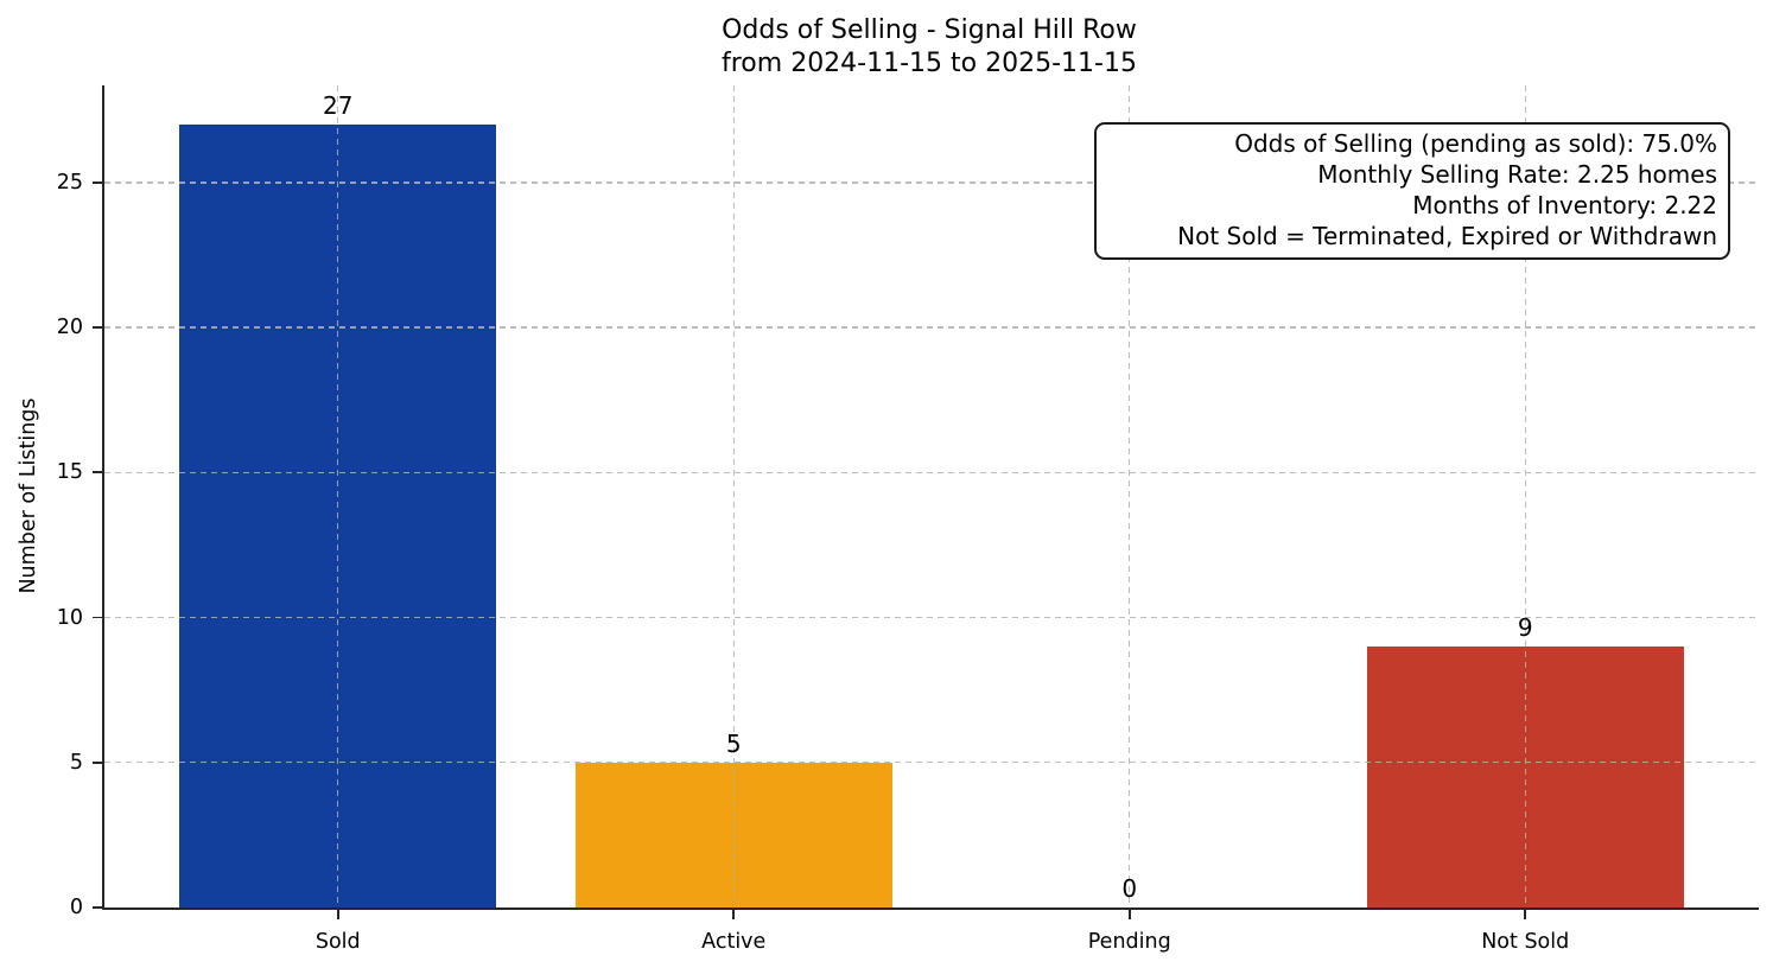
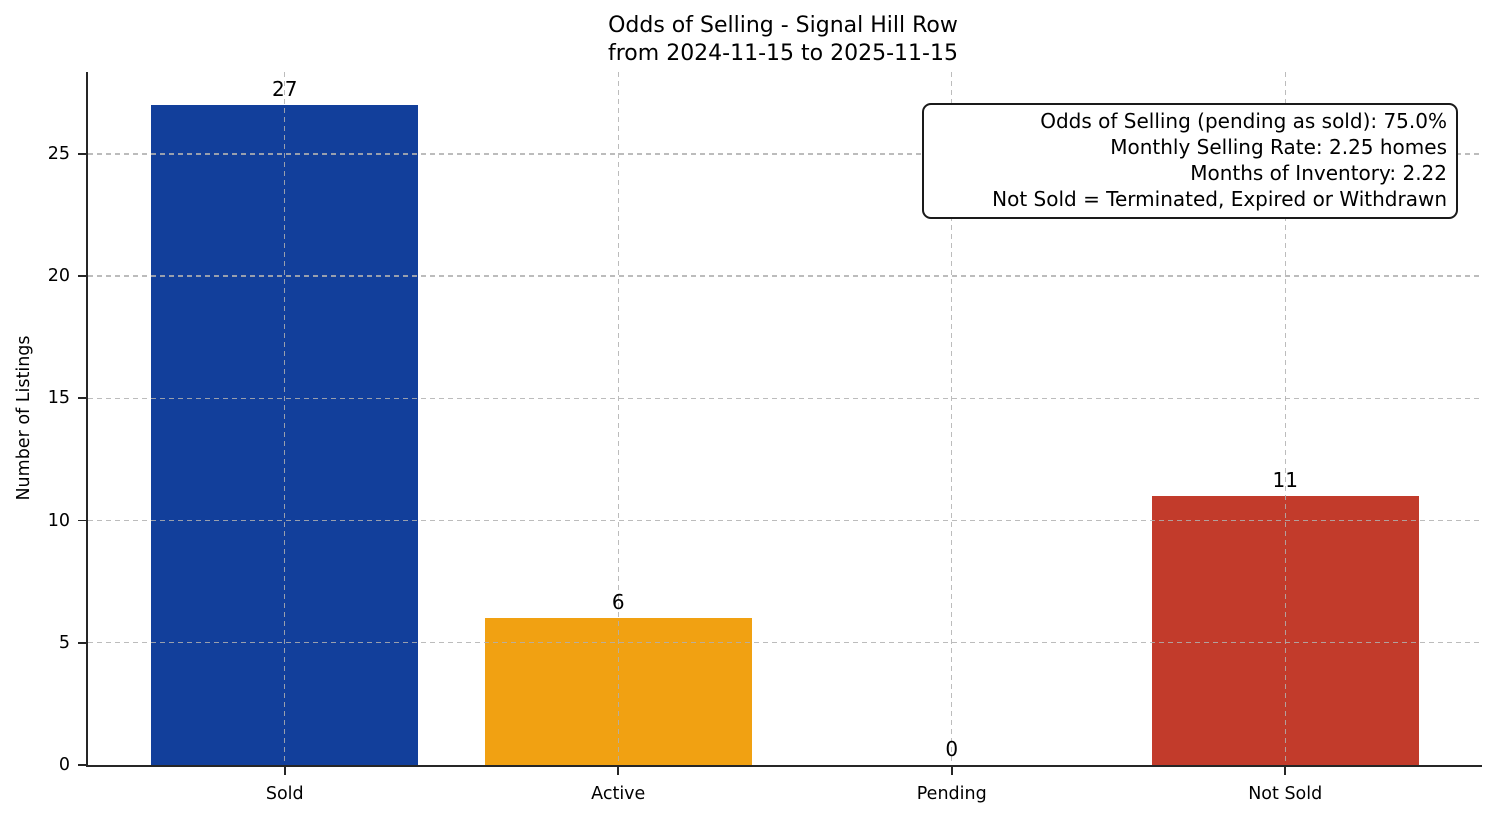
Active: 5 -> 6
Not Sold: 9 -> 11
